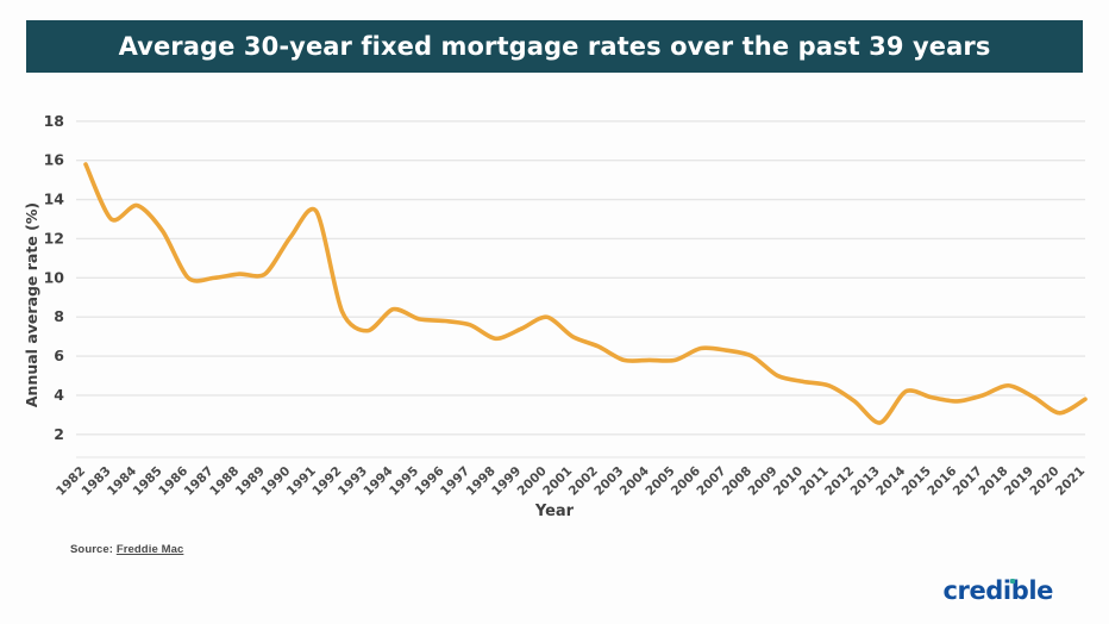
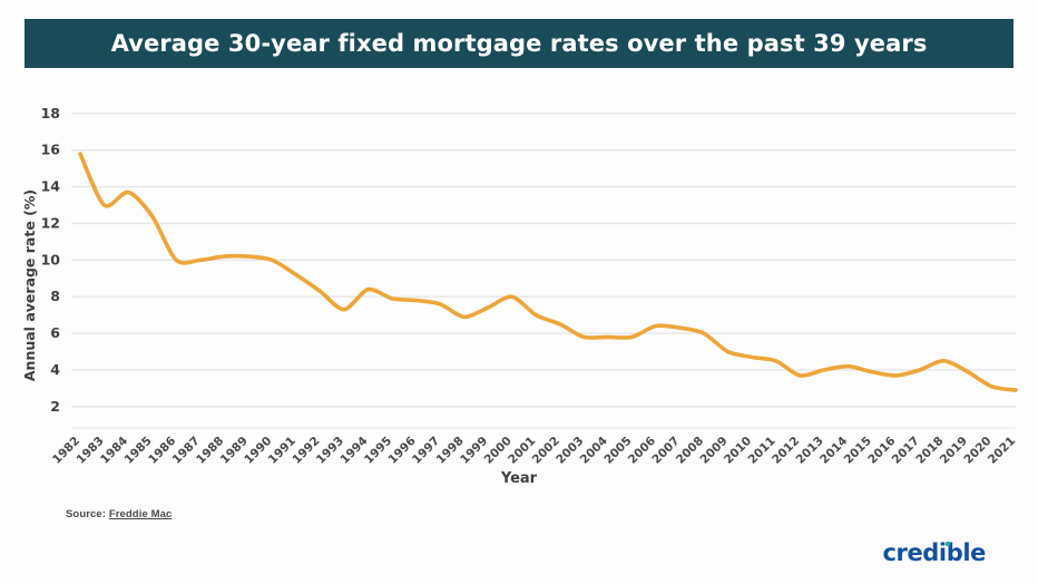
1990: 12.1 -> 10.0
1991: 13.4 -> 9.2
2013: 2.6 -> 4.0
2021: 3.8 -> 2.9
